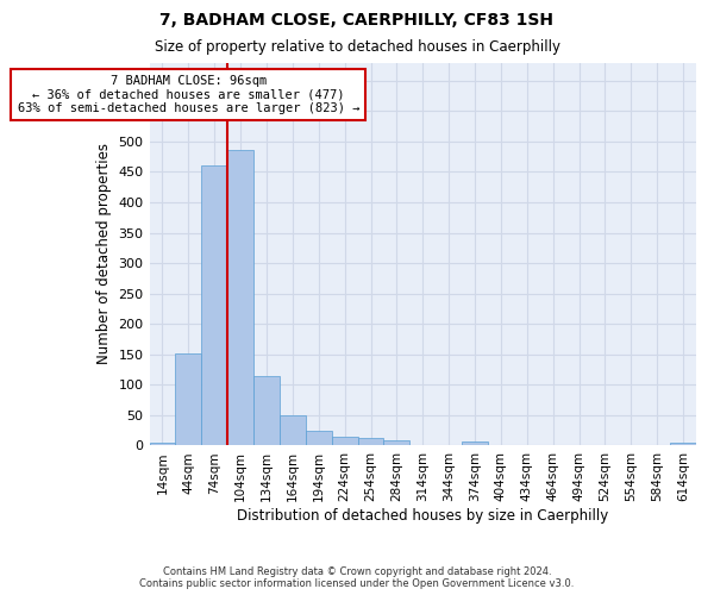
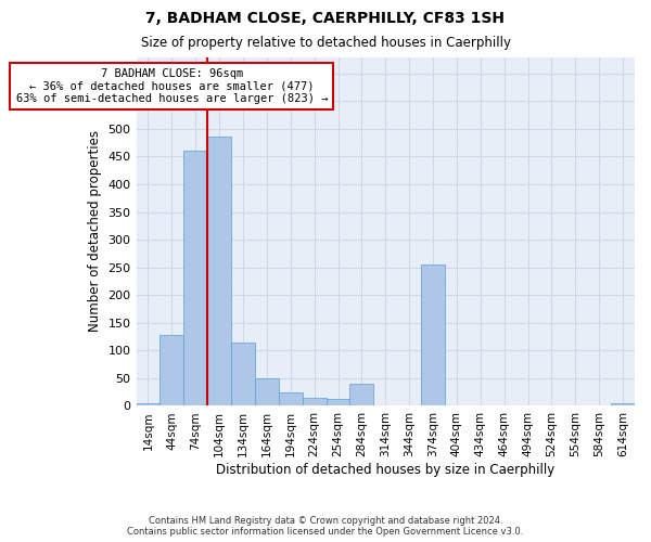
44sqm: 152 -> 128
284sqm: 8 -> 40
374sqm: 6 -> 256
